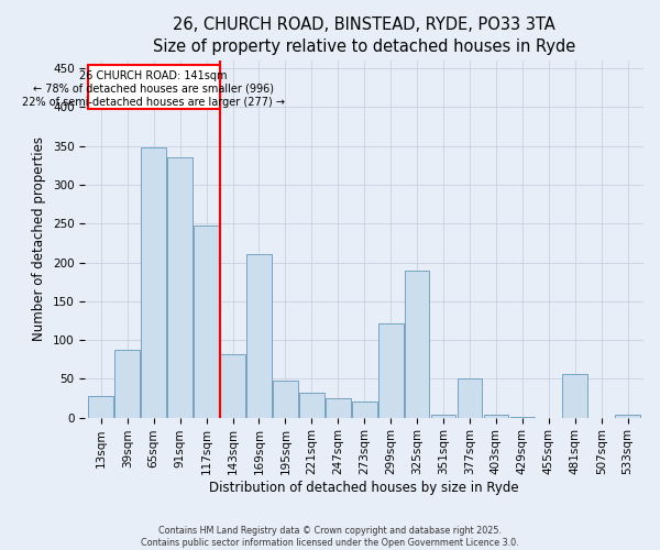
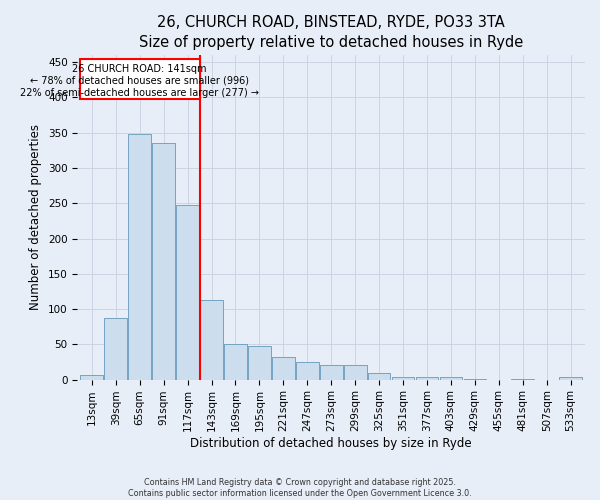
13sqm: 28 -> 6
143sqm: 82 -> 113
169sqm: 210 -> 50
299sqm: 122 -> 21
325sqm: 190 -> 9
377sqm: 50 -> 4
481sqm: 56 -> 1
